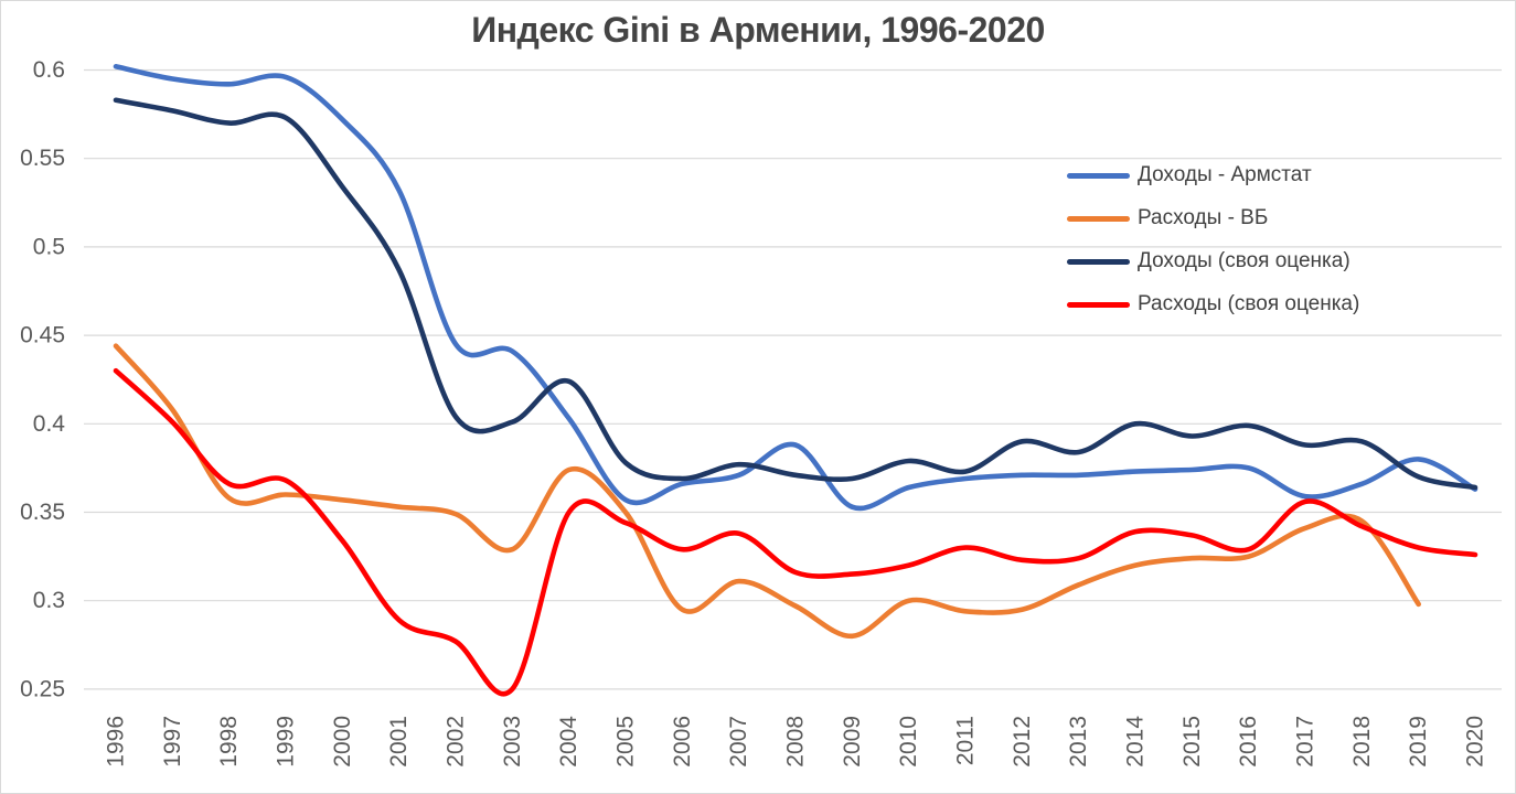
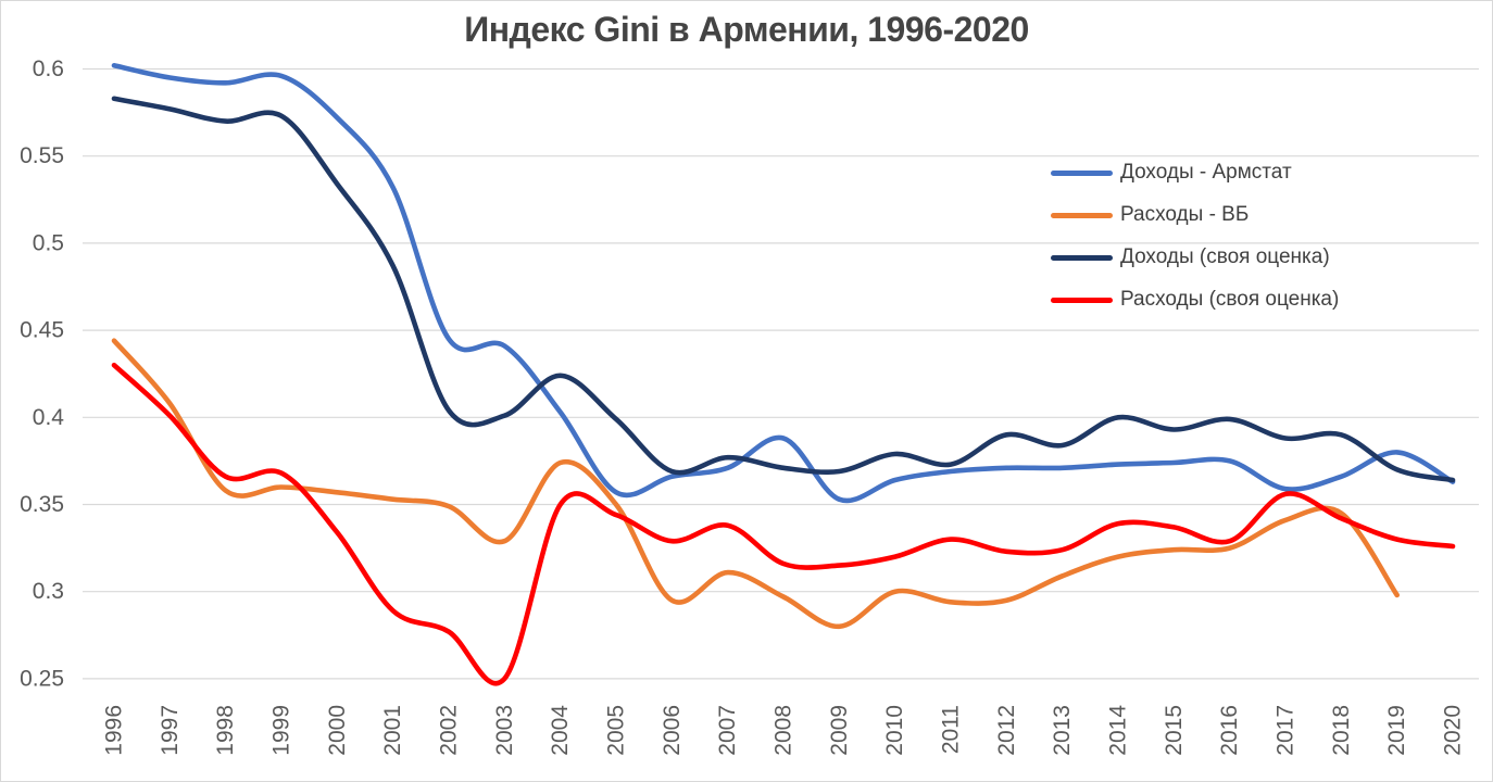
Доходы (своя оценка)/2005: 0.378 -> 0.399
